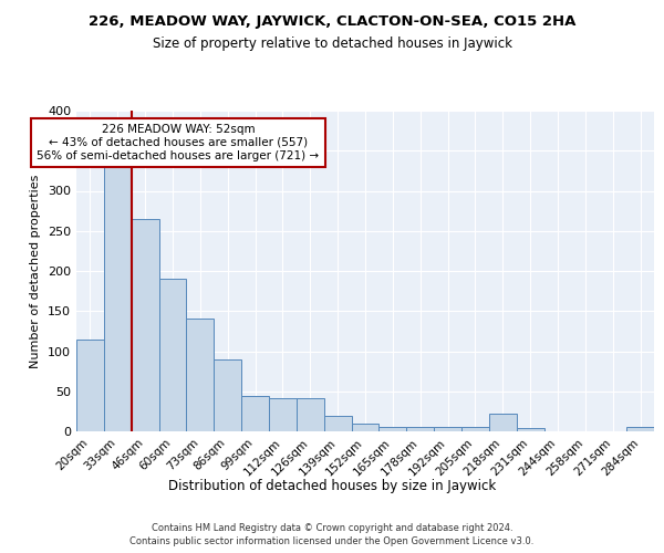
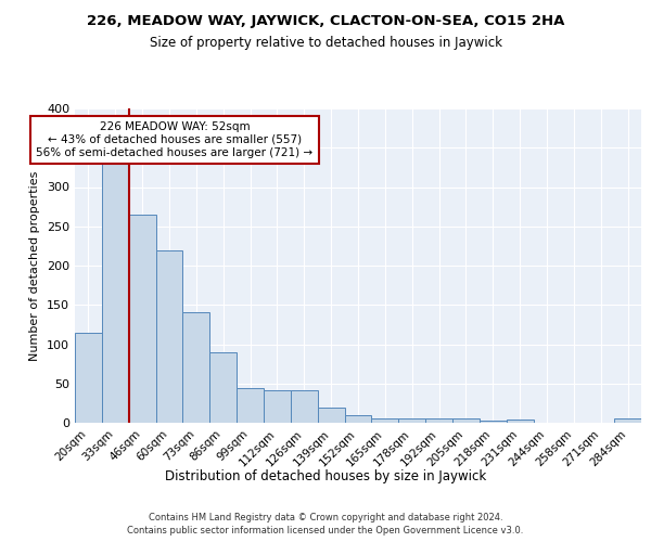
60sqm: 190 -> 220
218sqm: 22 -> 3
